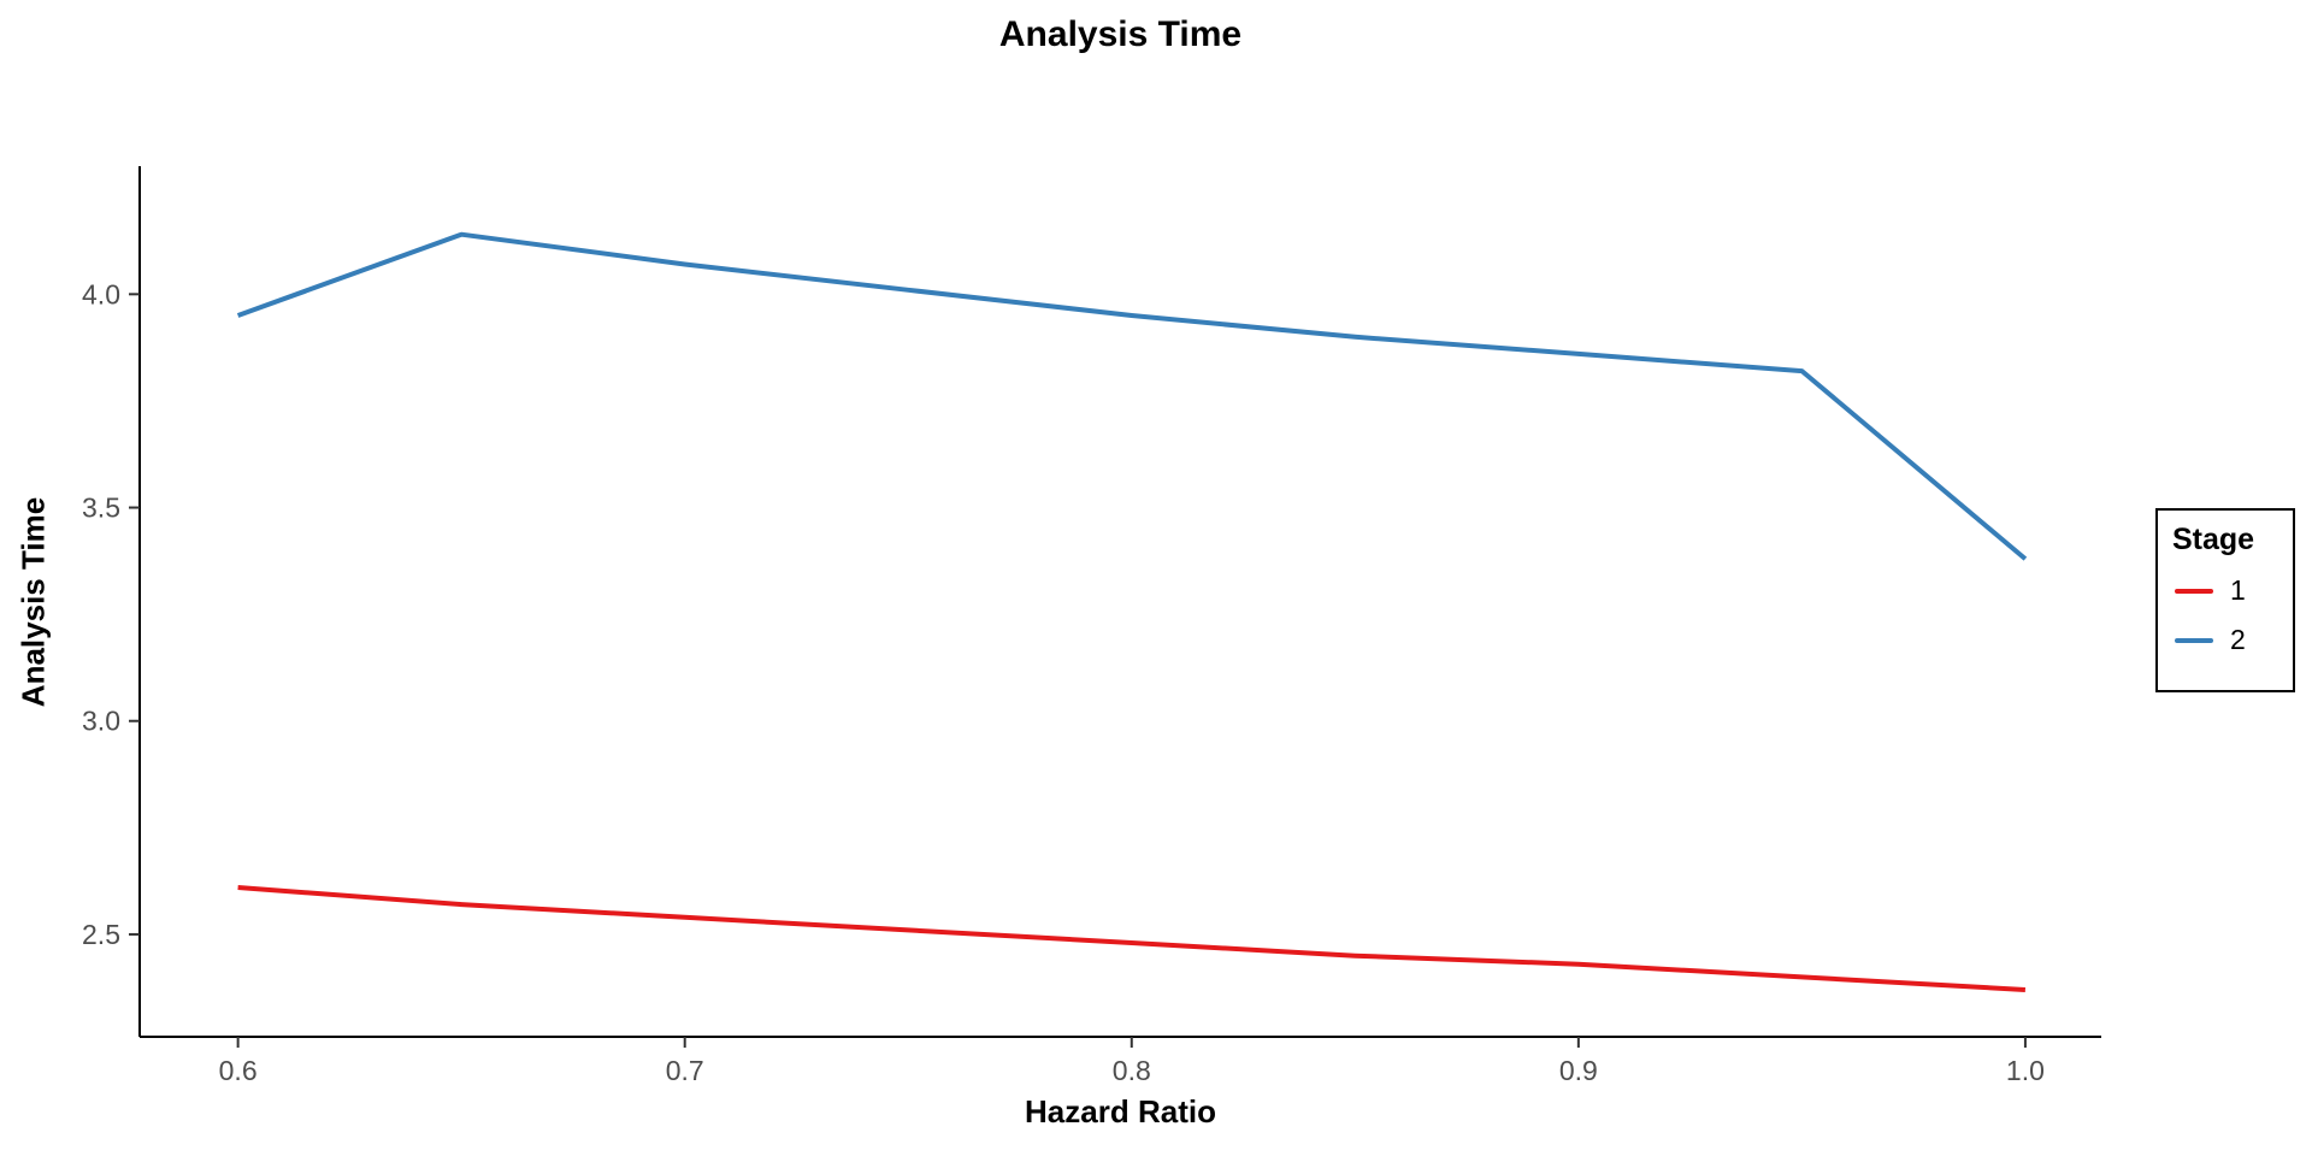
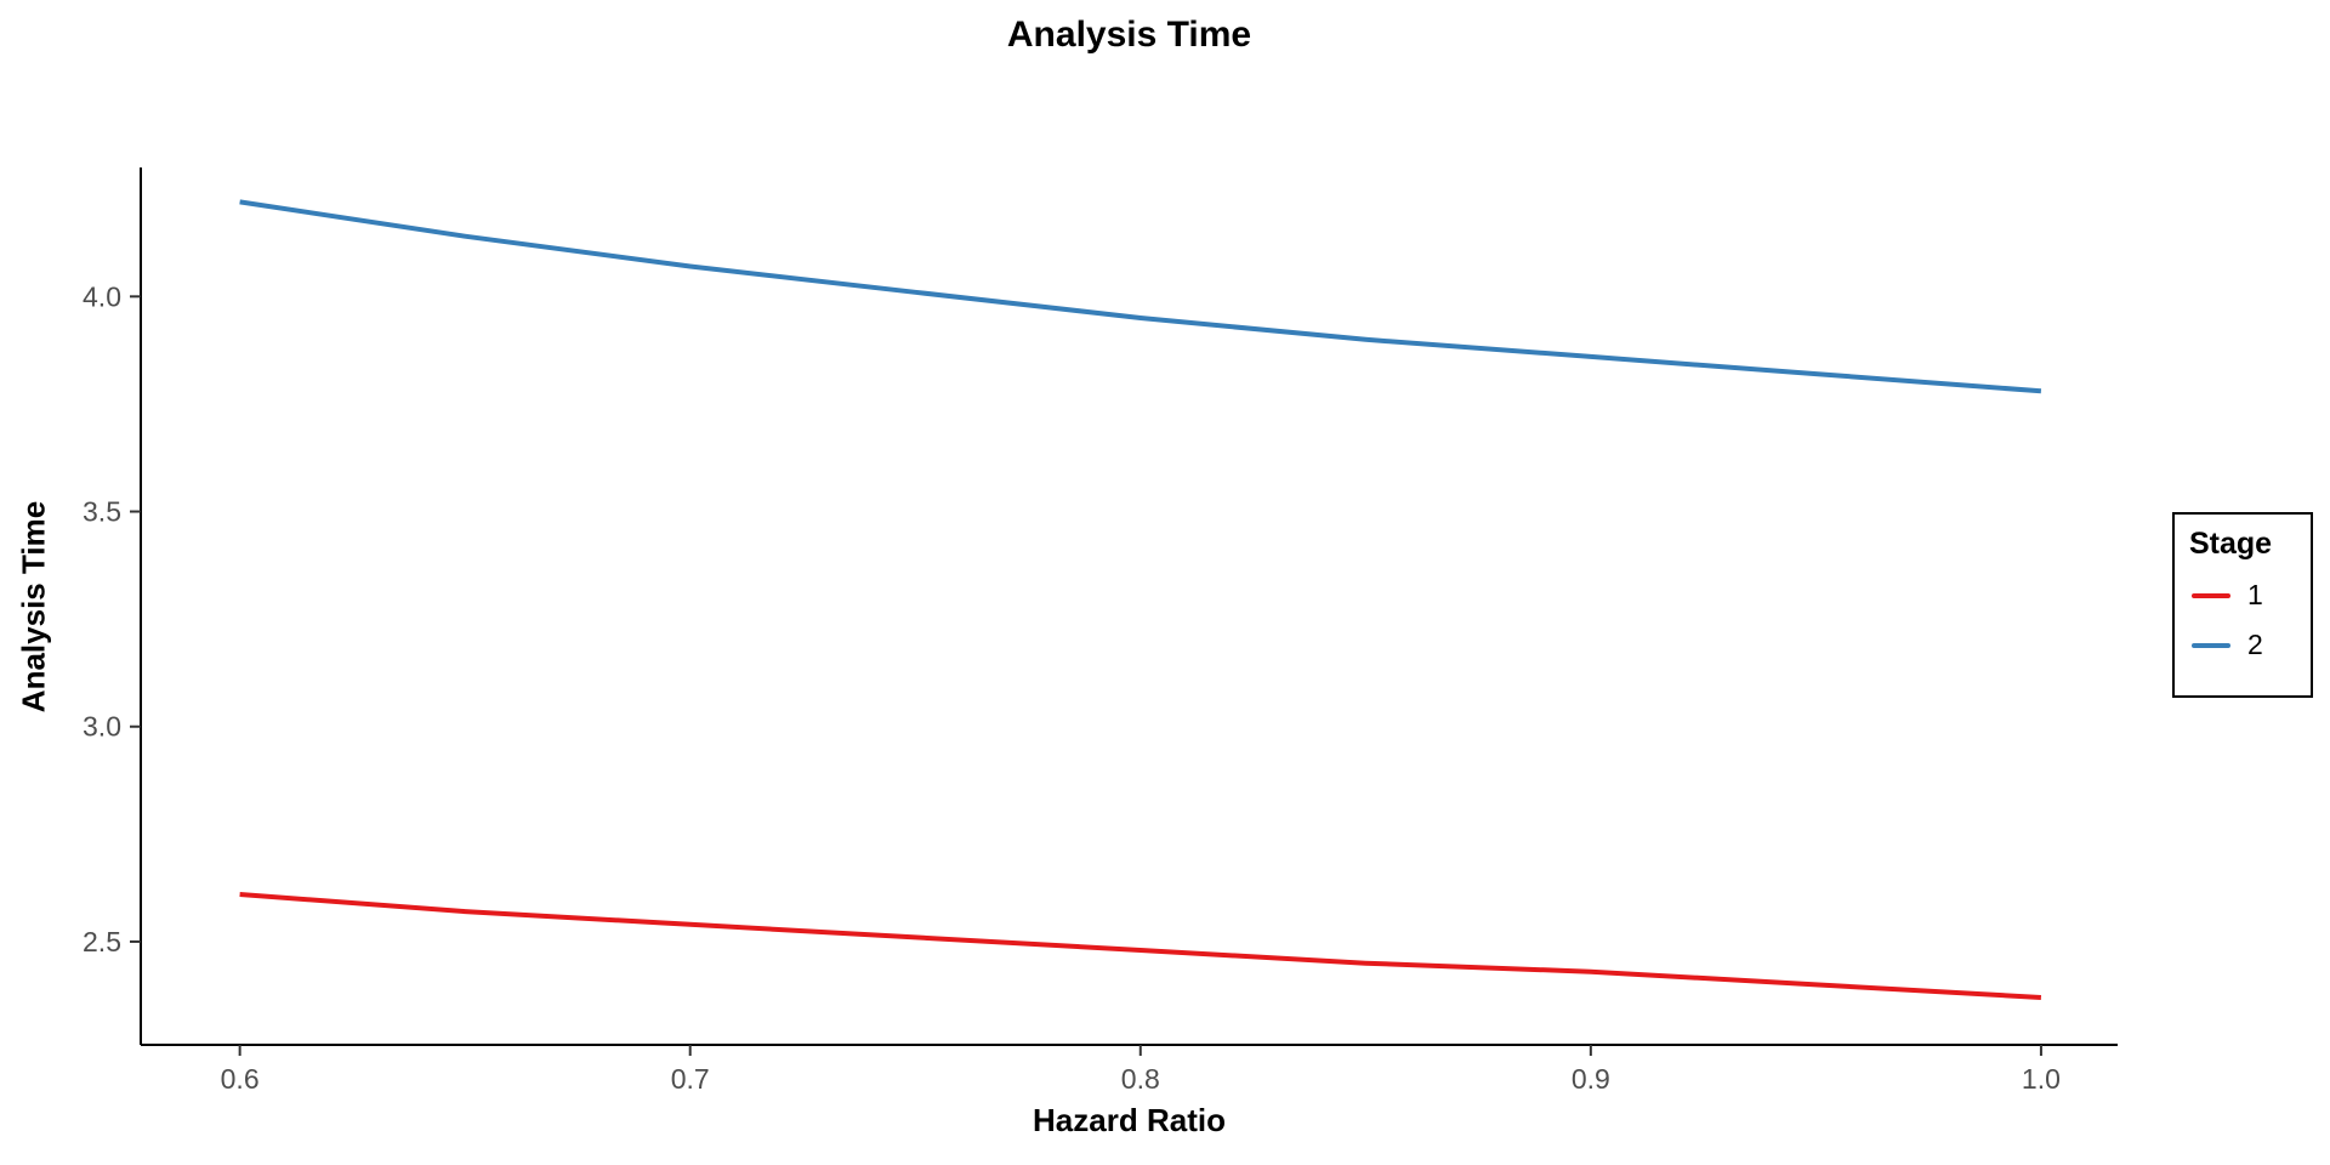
2/0.6: 3.95 -> 4.22
2/1.0: 3.38 -> 3.78
